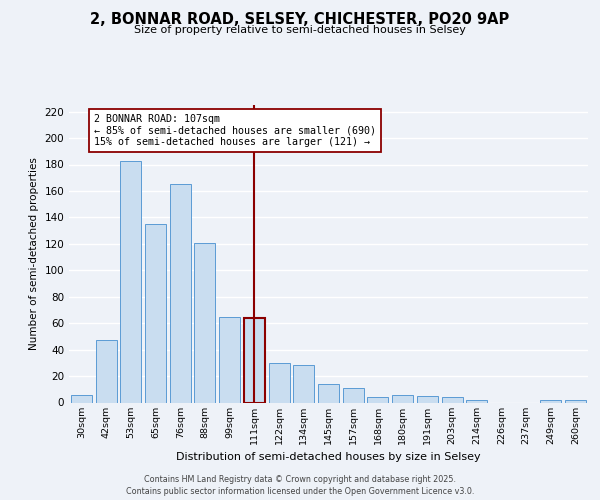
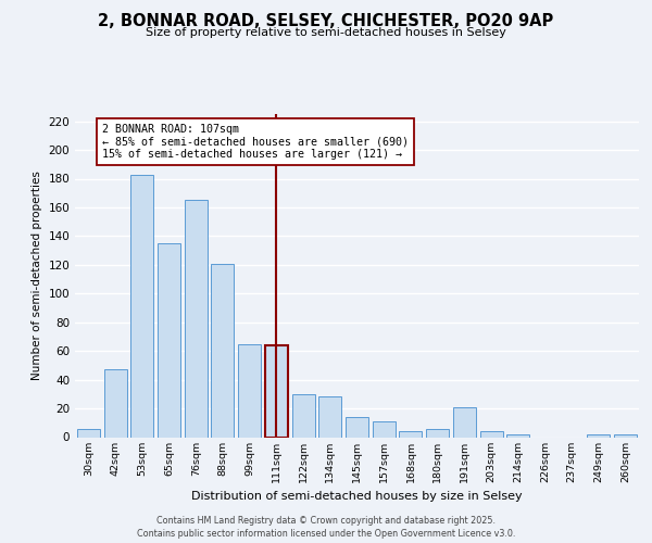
191sqm: 5 -> 21
